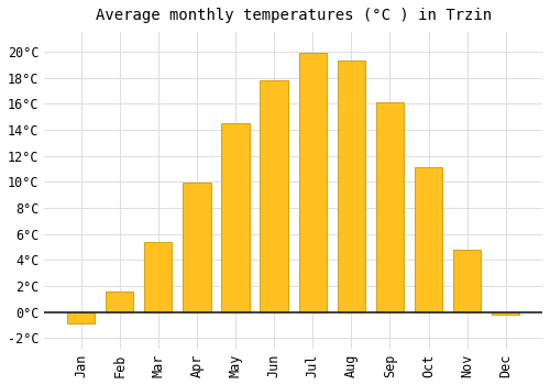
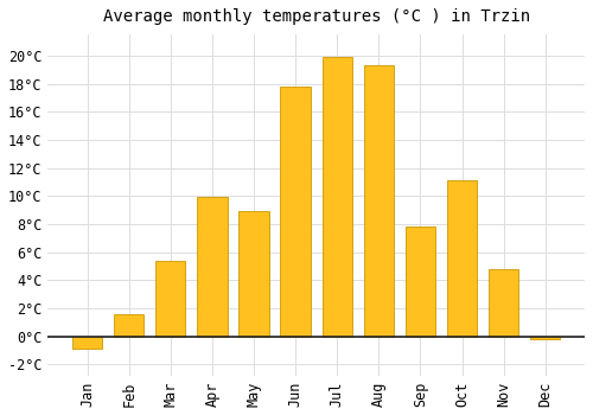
May: 14.5°C -> 8.9°C
Sep: 16.1°C -> 7.8°C
